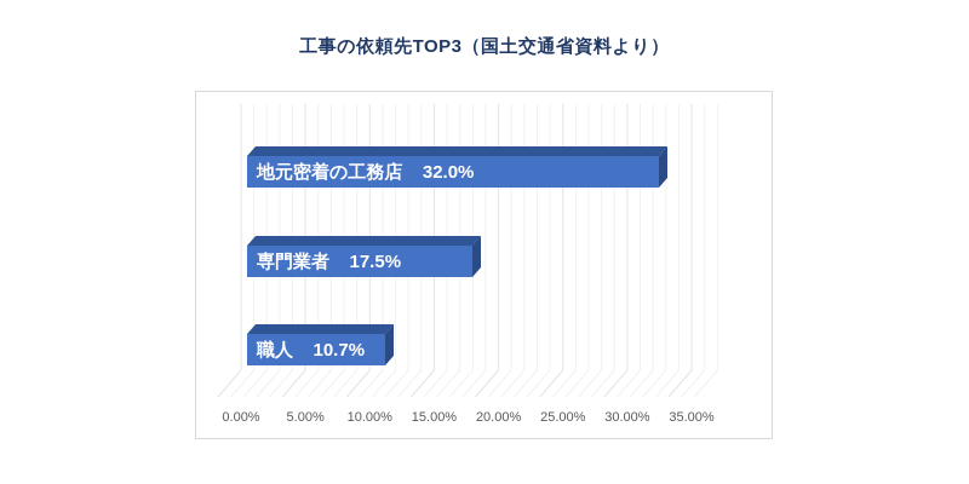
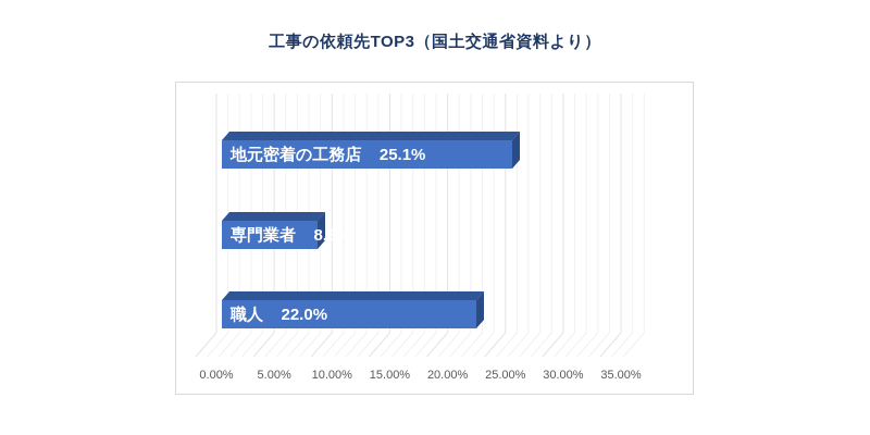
地元密着の工務店: 32.0% -> 25.1%
専門業者: 17.5% -> 8.3%
職人: 10.7% -> 22.0%
